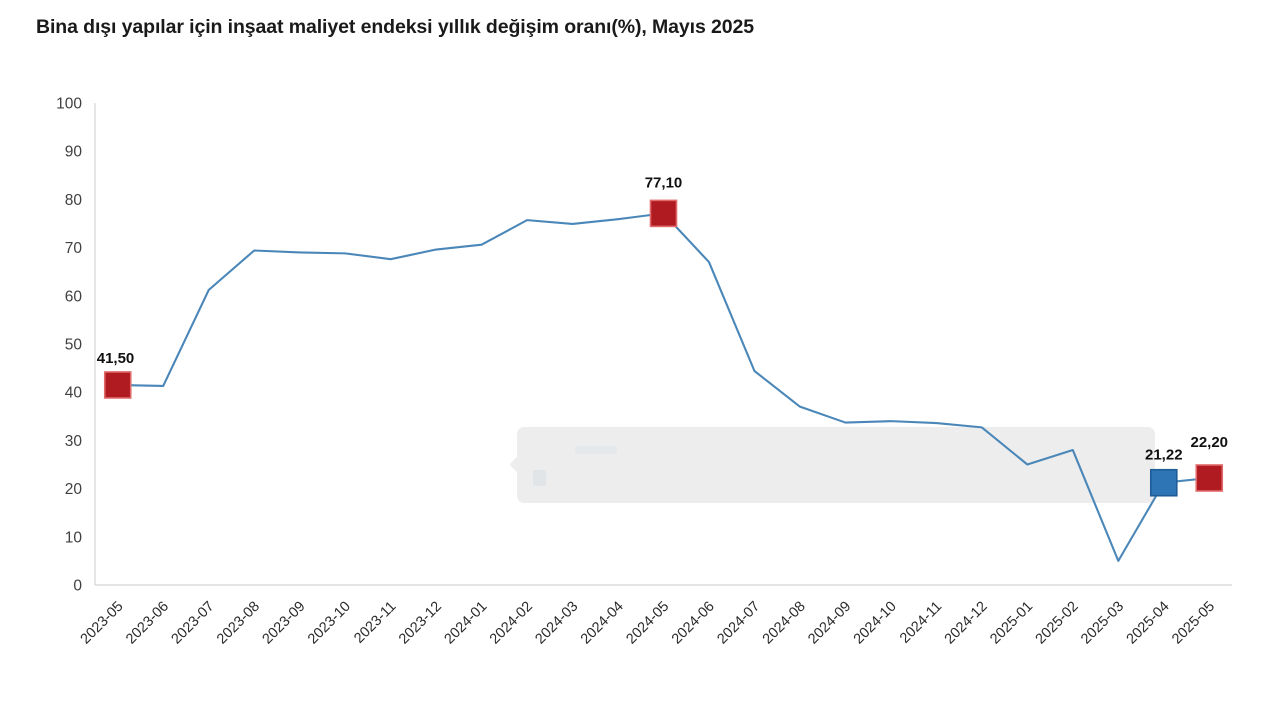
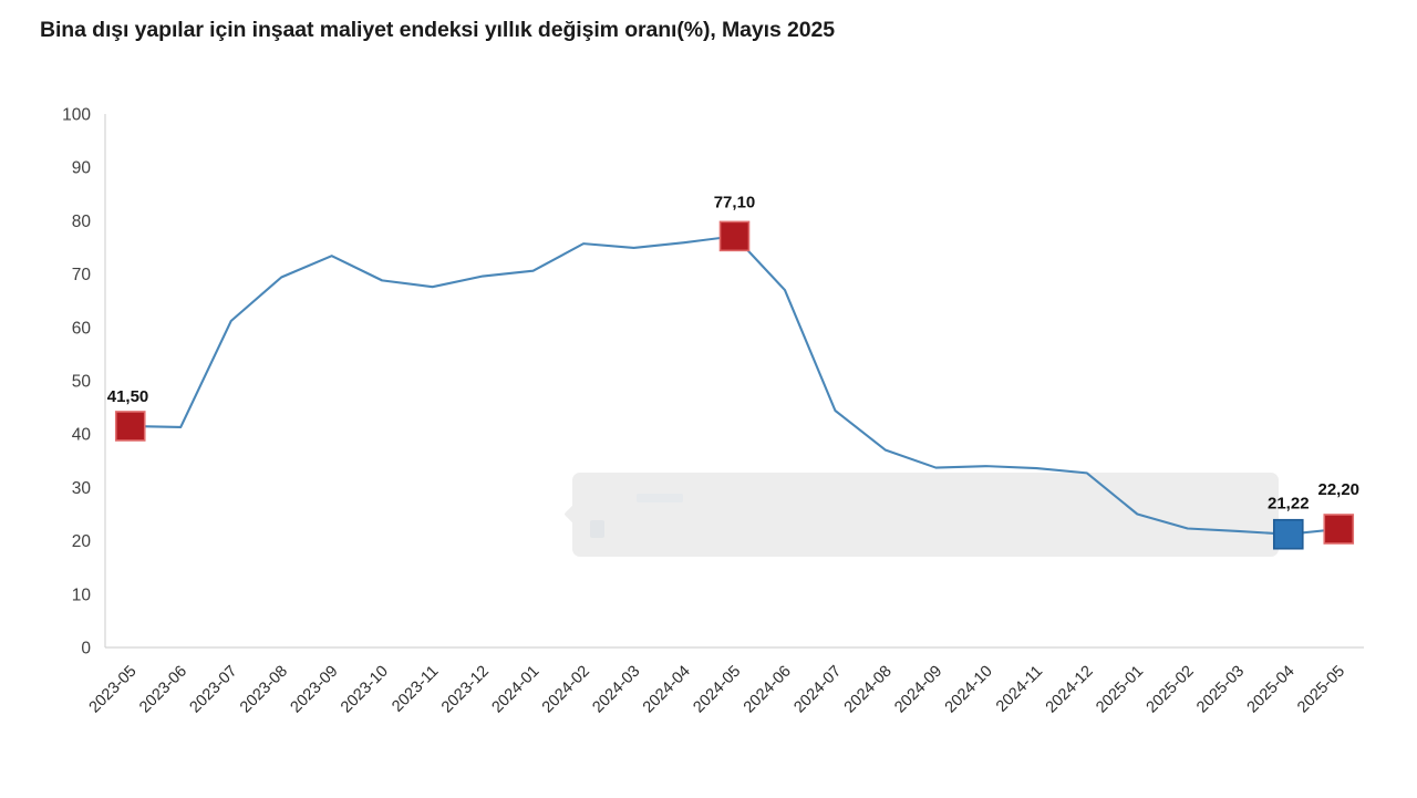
2023-09: 69 -> 73
2025-02: 28 -> 22
2025-03: 5 -> 22
